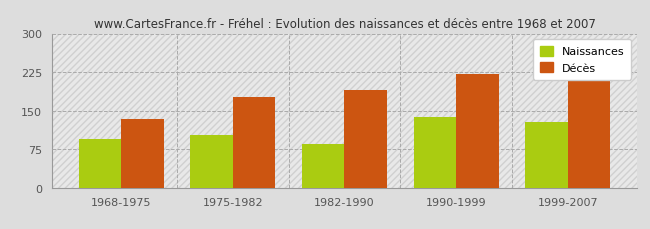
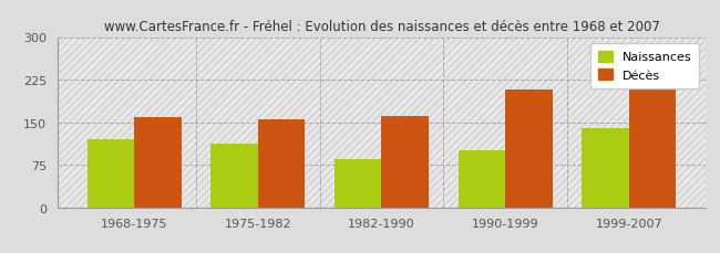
Naissances/1968-1975: 94 -> 120
Décès/1968-1975: 134 -> 158
Naissances/1975-1982: 102 -> 113
Décès/1975-1982: 176 -> 155
Décès/1982-1990: 190 -> 160
Naissances/1990-1999: 138 -> 100
Décès/1990-1999: 222 -> 208
Naissances/1999-2007: 128 -> 140
